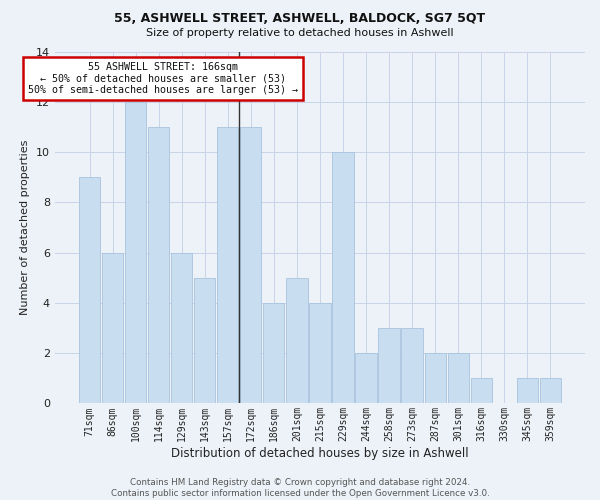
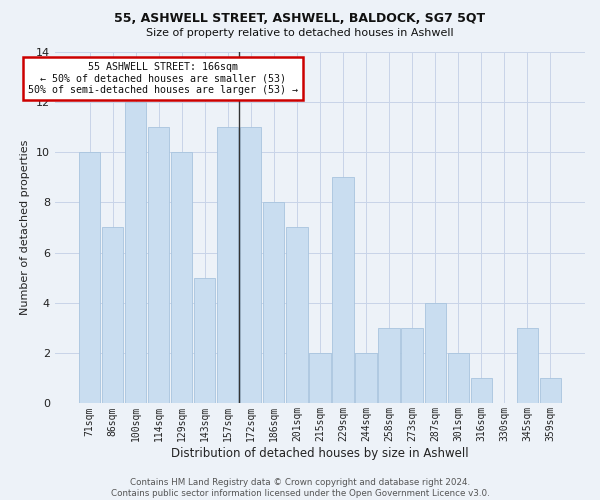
71sqm: 9 -> 10
86sqm: 6 -> 7
129sqm: 6 -> 10
186sqm: 4 -> 8
201sqm: 5 -> 7
215sqm: 4 -> 2
229sqm: 10 -> 9
287sqm: 2 -> 4
345sqm: 1 -> 3
